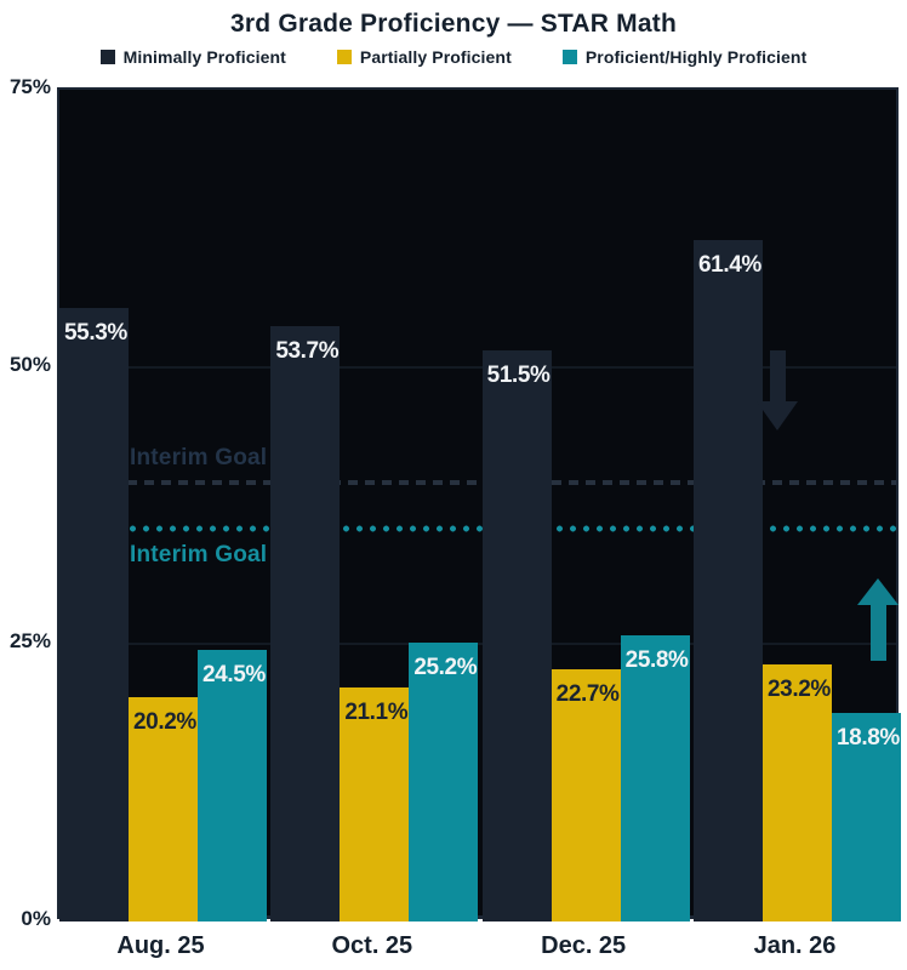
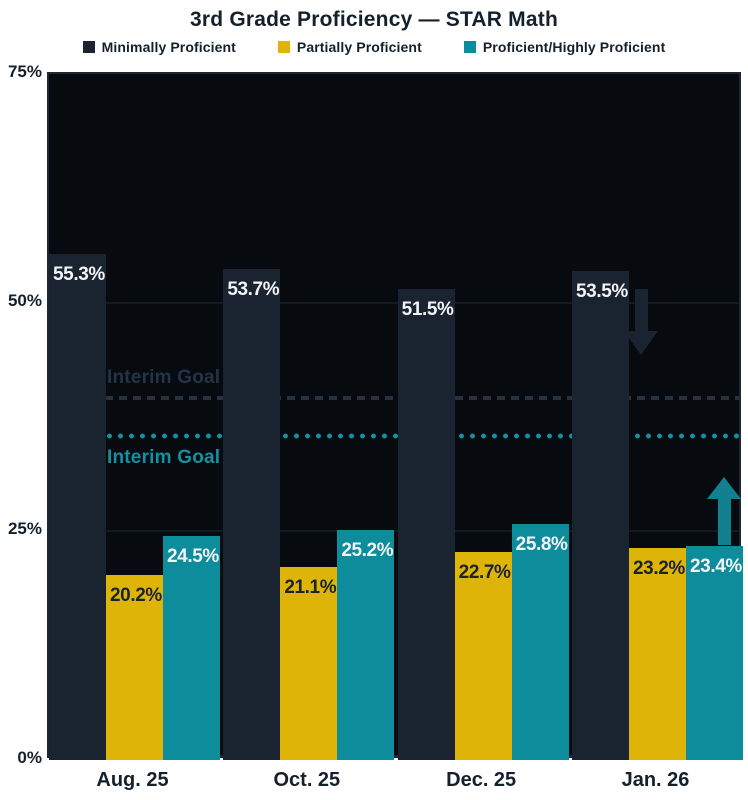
Minimally Proficient/Jan. 26: 61.4% -> 53.5%
Proficient/Highly Proficient/Jan. 26: 18.8% -> 23.4%
